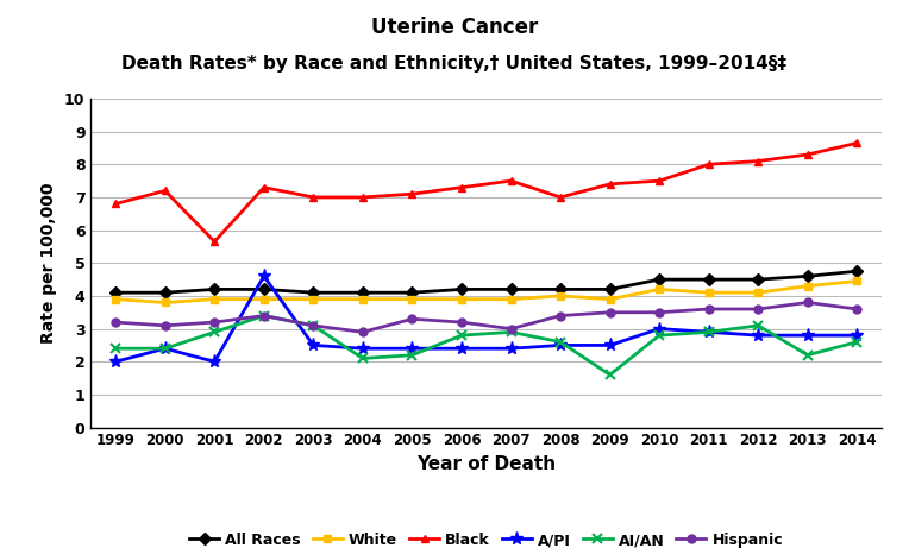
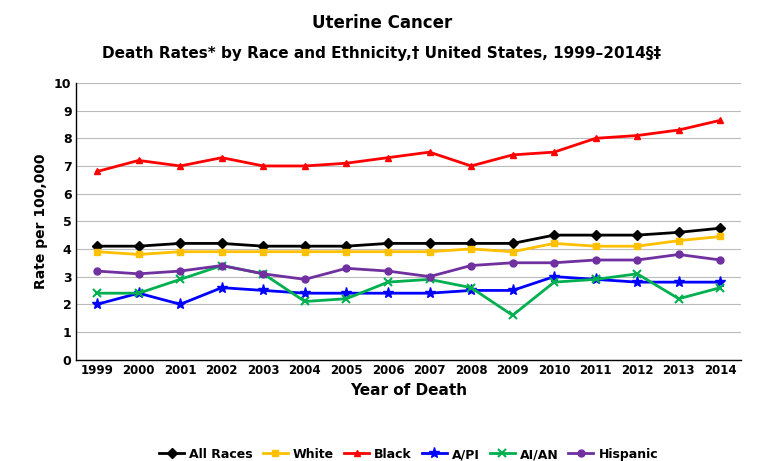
Black/2001: 5.65 -> 7.00
A/PI/2002: 4.6 -> 2.6
